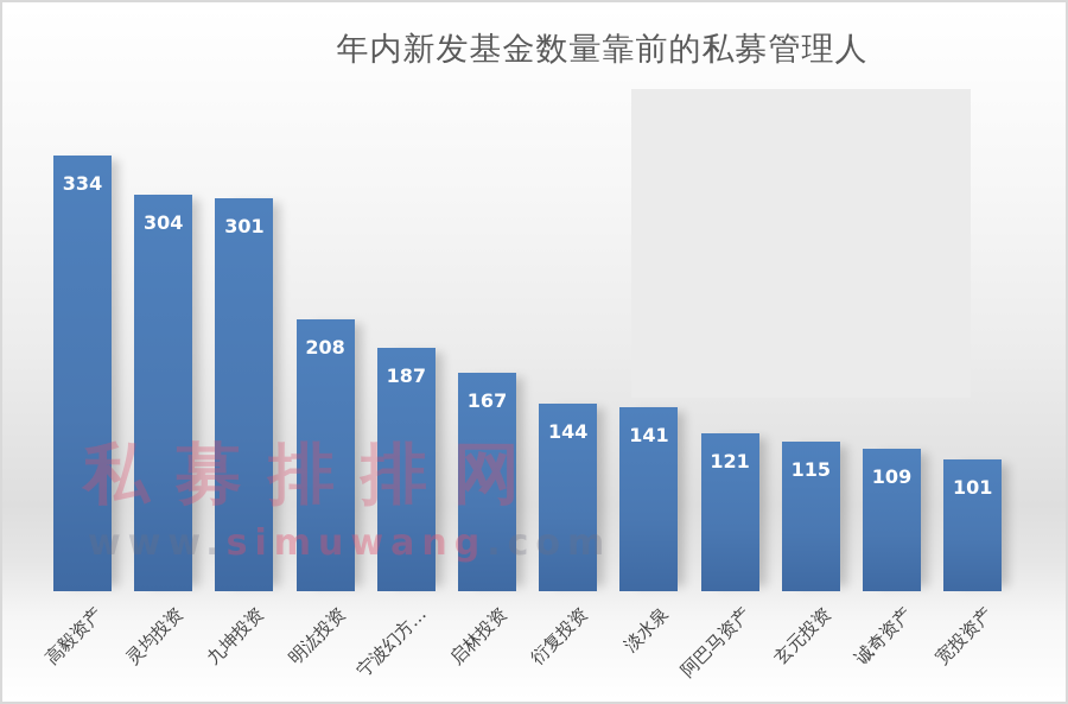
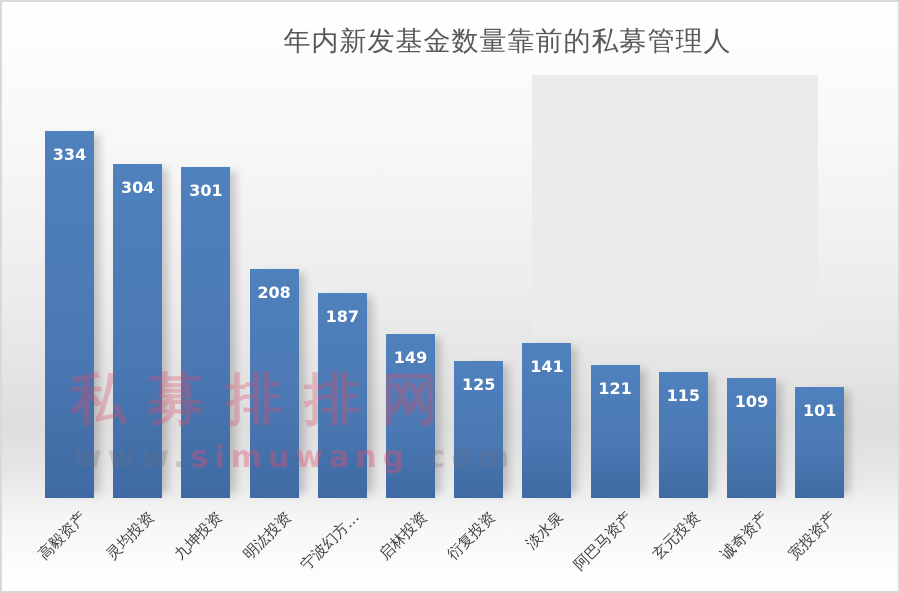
启林投资: 167 -> 149
衍复投资: 144 -> 125
